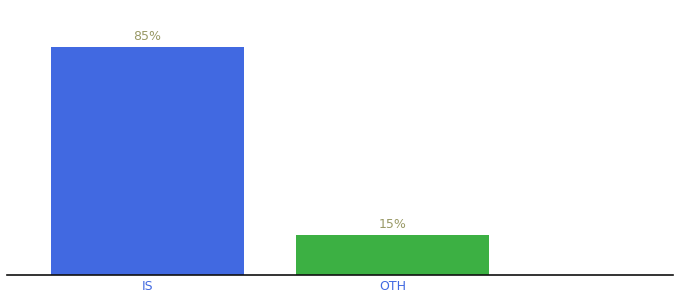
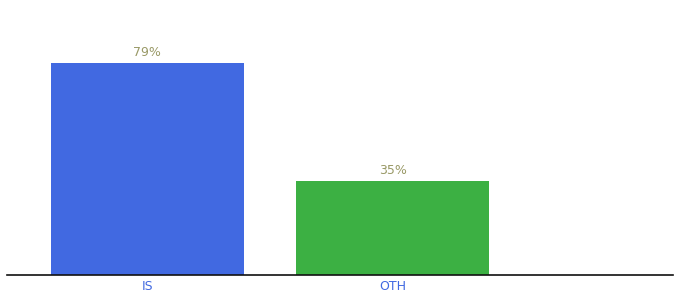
IS: 85% -> 79%
OTH: 15% -> 35%
